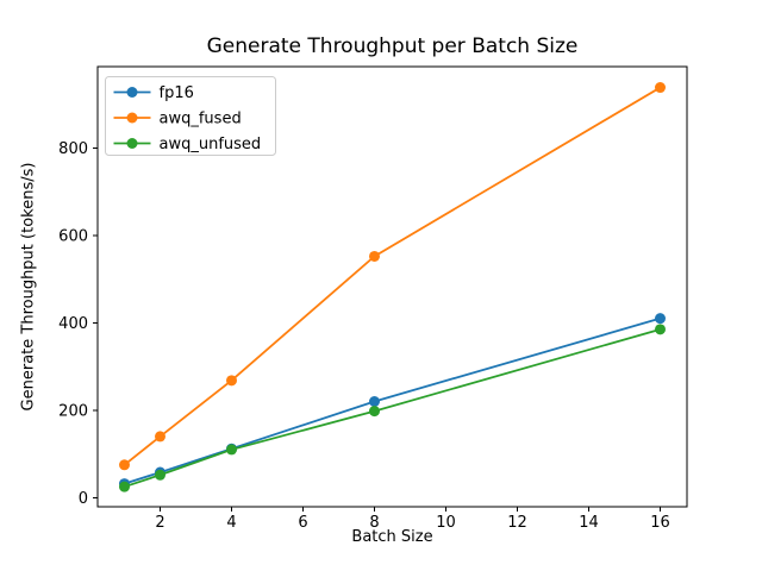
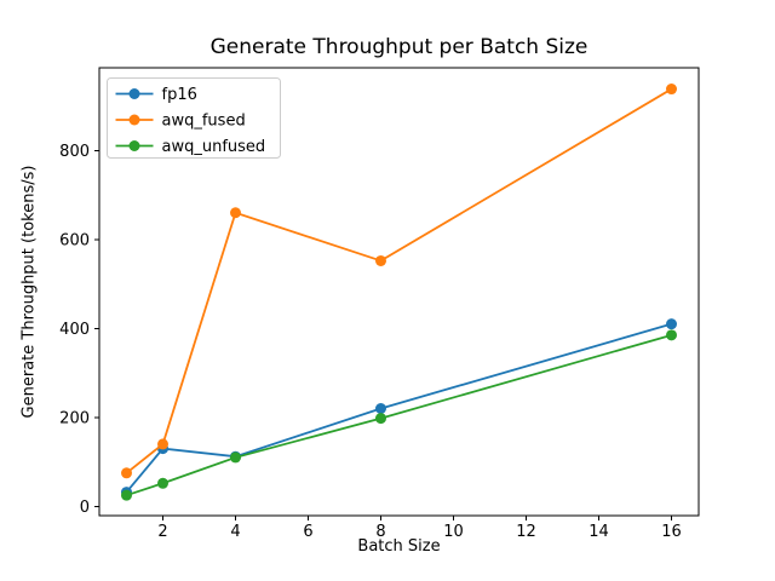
fp16/2: 60 -> 130
awq_fused/4: 270 -> 660
